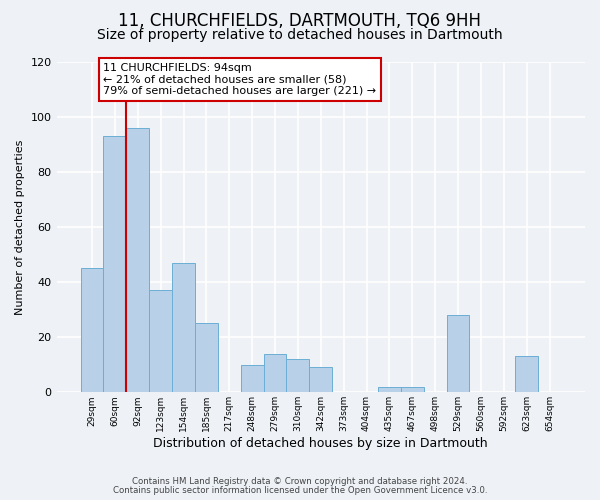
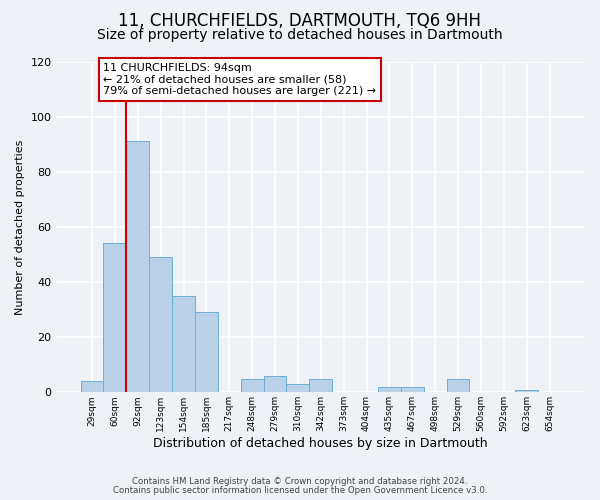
29sqm: 45 -> 4
60sqm: 93 -> 54
92sqm: 96 -> 91
123sqm: 37 -> 49
154sqm: 47 -> 35
185sqm: 25 -> 29
248sqm: 10 -> 5
279sqm: 14 -> 6
310sqm: 12 -> 3
342sqm: 9 -> 5
529sqm: 28 -> 5
623sqm: 13 -> 1
